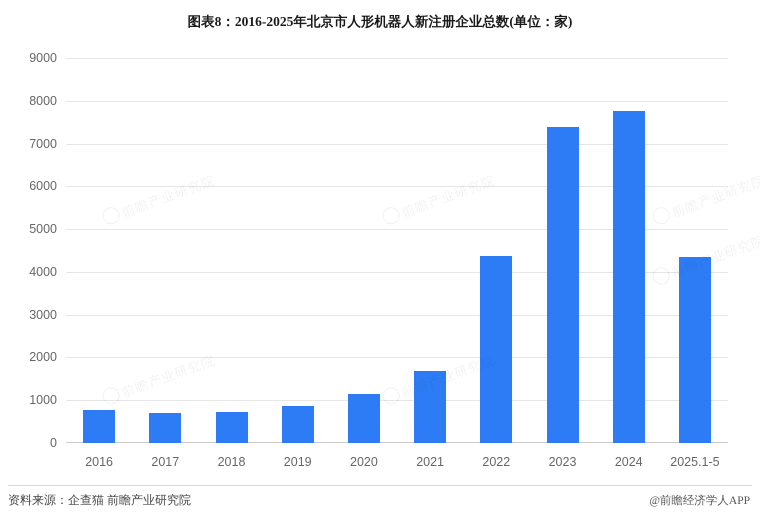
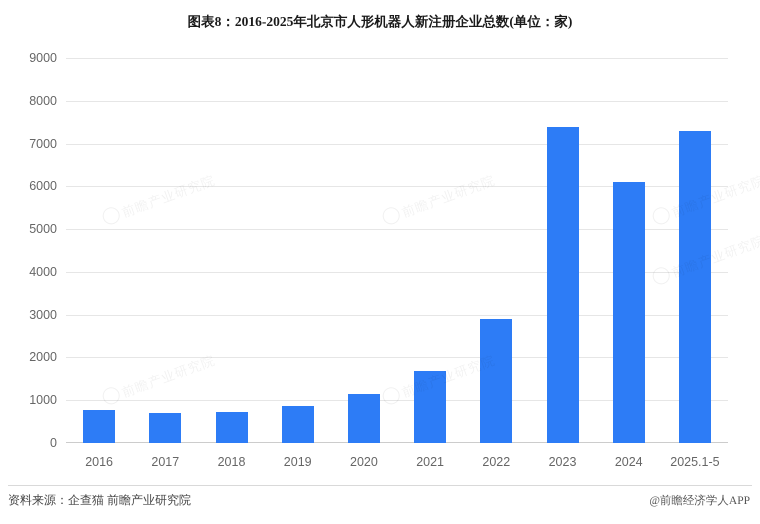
2022: 4400 -> 2900
2024: 7800 -> 6100
2025.1-5: 4300 -> 7300
